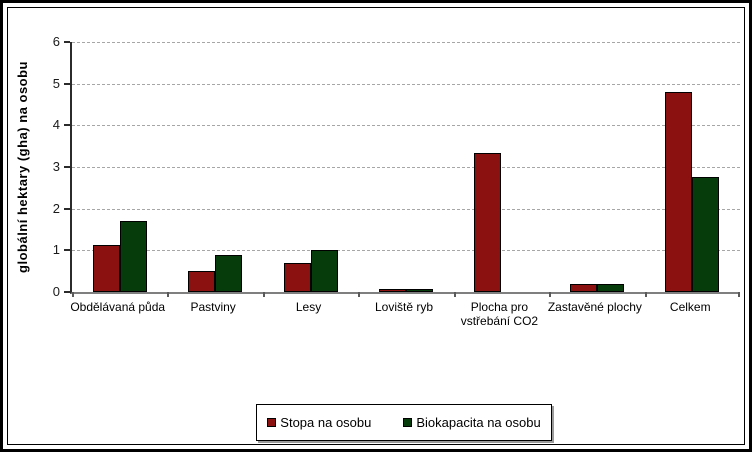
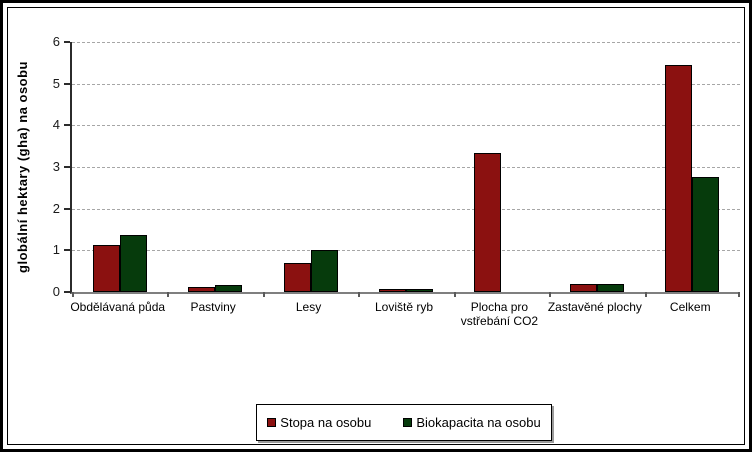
Biokapacita na osobu/Obdělávaná půda: 1.7 -> 1.4
Stopa na osobu/Pastviny: 0.5 -> 0.1
Biokapacita na osobu/Pastviny: 0.9 -> 0.2
Stopa na osobu/Celkem: 4.8 -> 5.5
